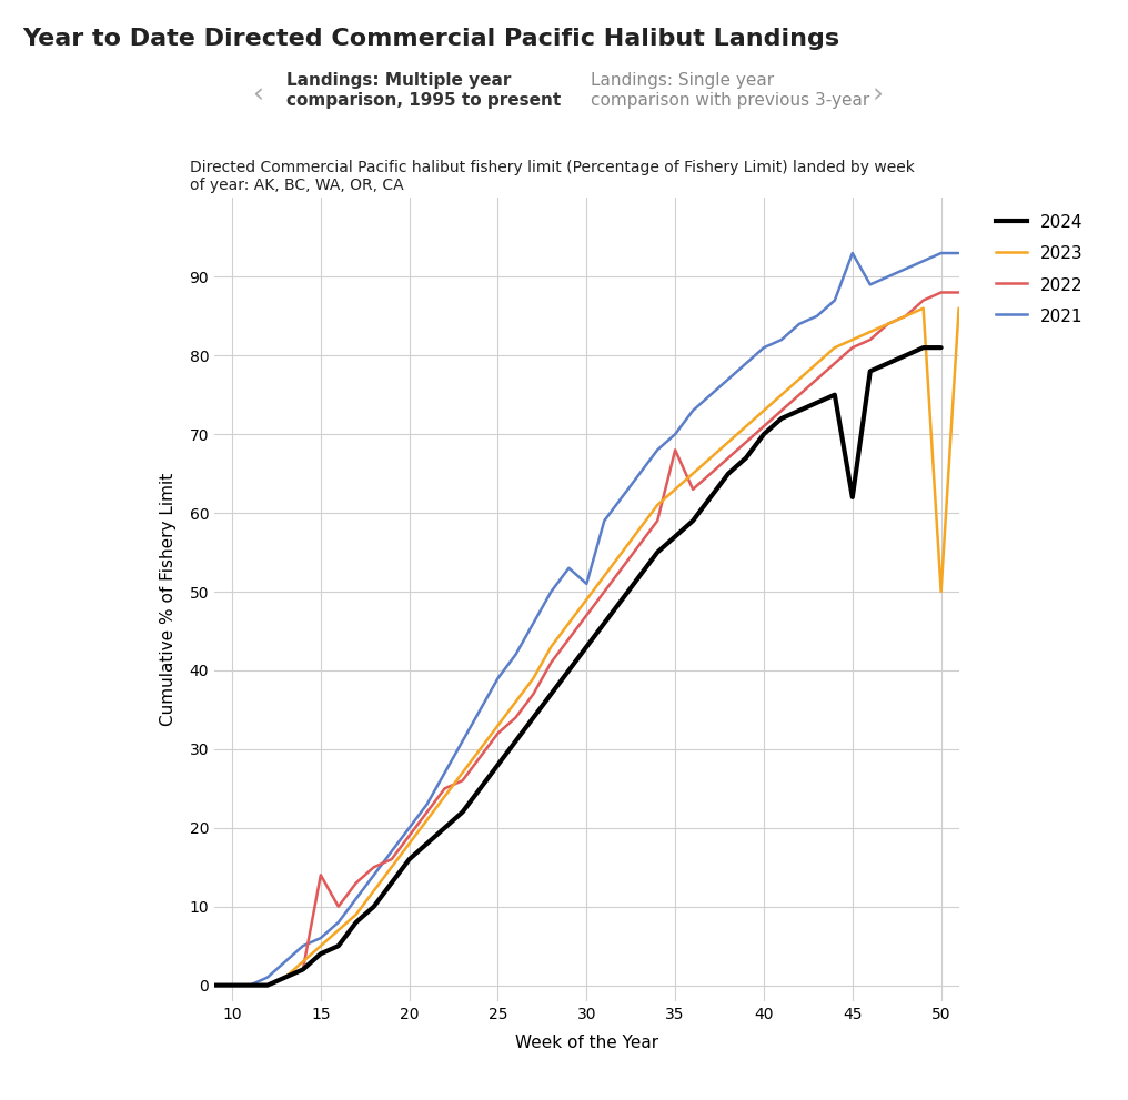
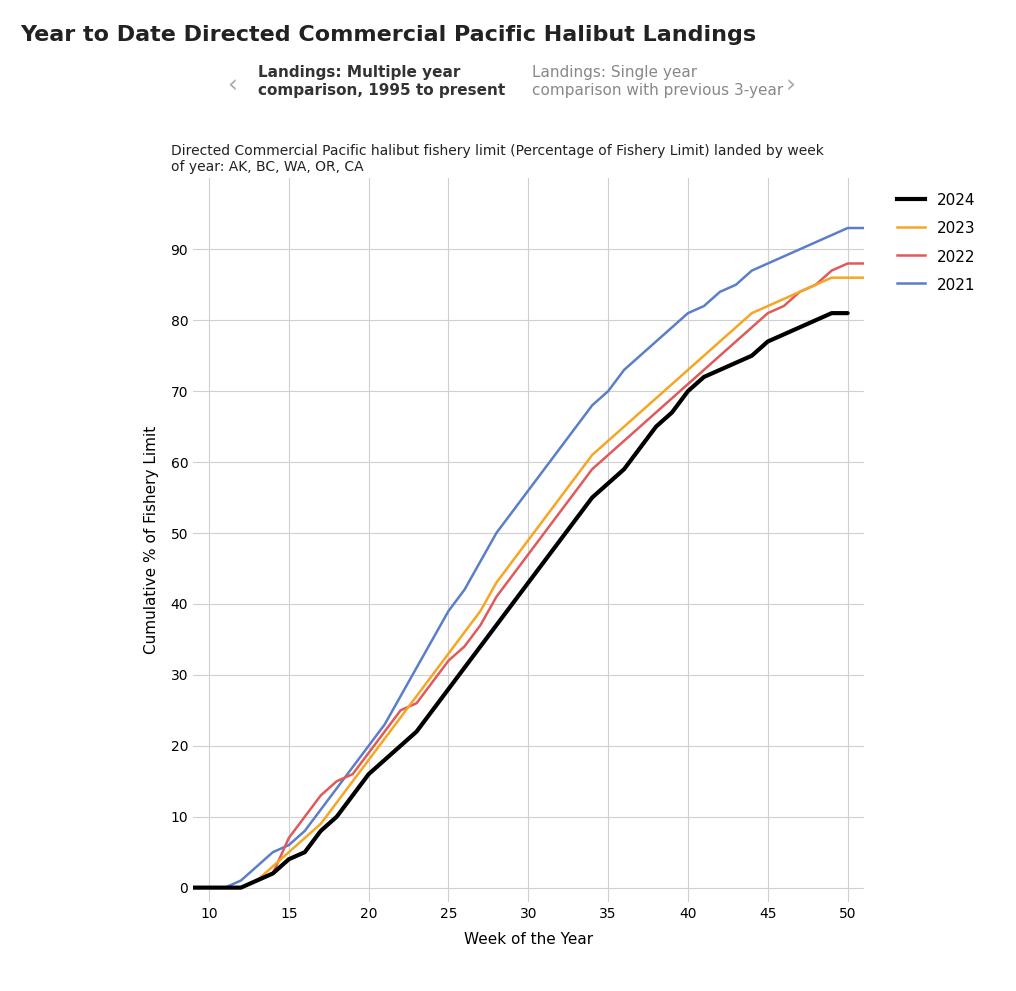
2022/15: 14 -> 7
2021/30: 51 -> 56
2022/35: 68 -> 61
2024/45: 62 -> 77
2021/45: 93 -> 88
2023/50: 50 -> 86
